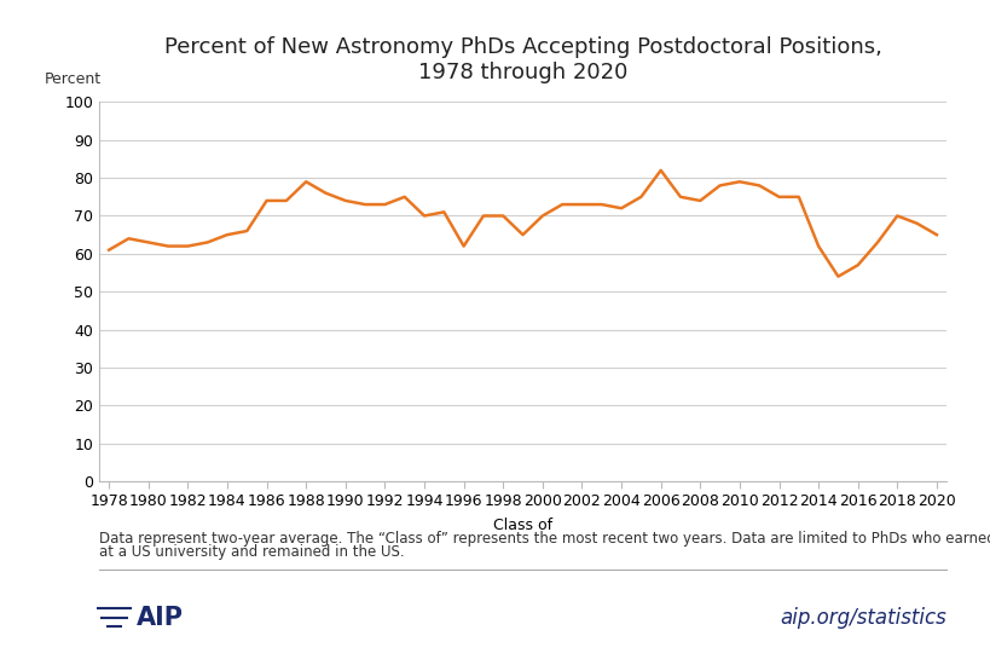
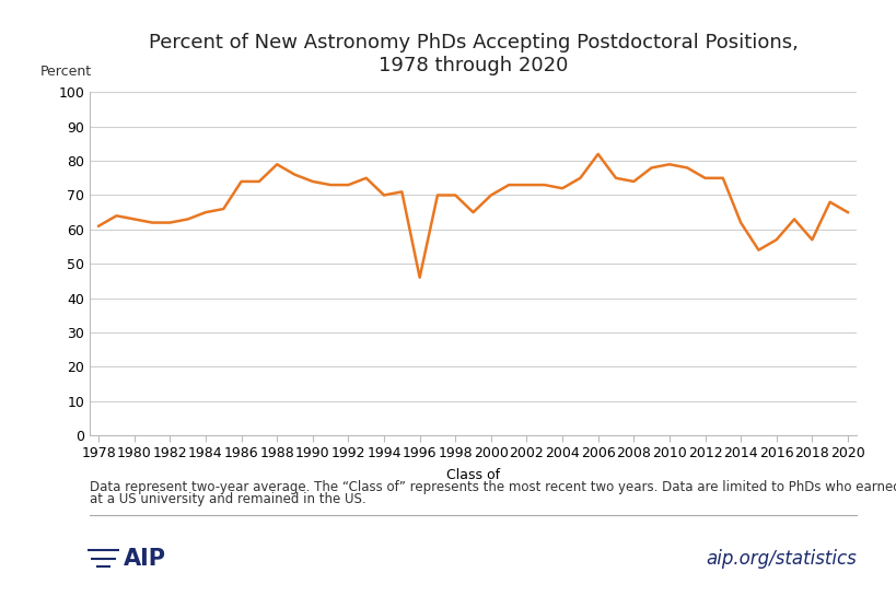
1996: 62 -> 46
2018: 70 -> 57
